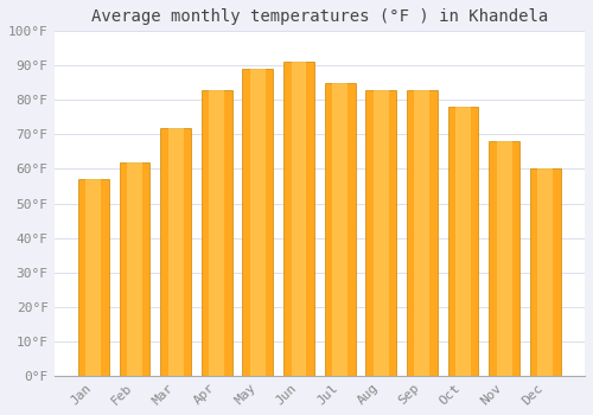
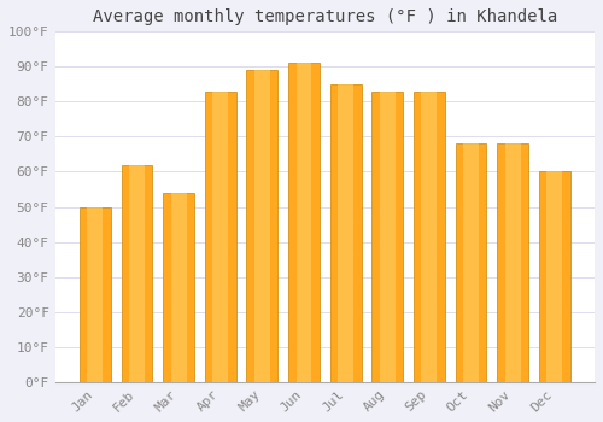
Jan: 57°F -> 50°F
Mar: 72°F -> 54°F
Oct: 78°F -> 68°F
